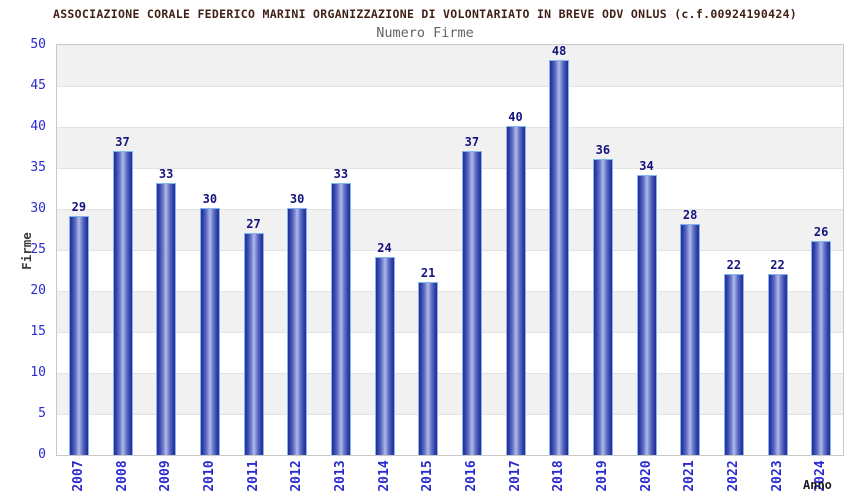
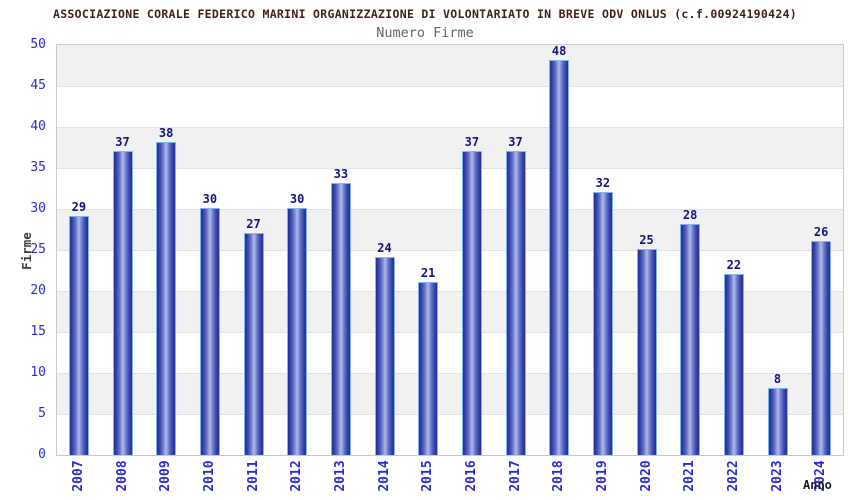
2009: 33 -> 38
2017: 40 -> 37
2019: 36 -> 32
2020: 34 -> 25
2023: 22 -> 8
